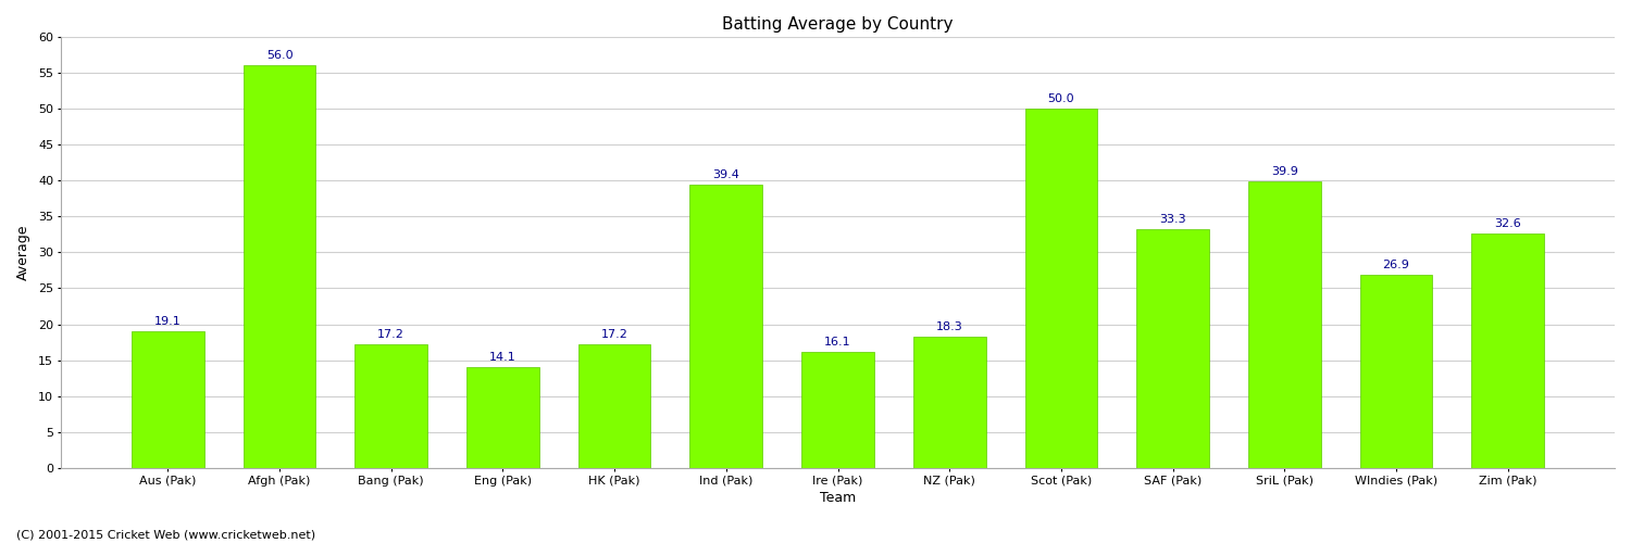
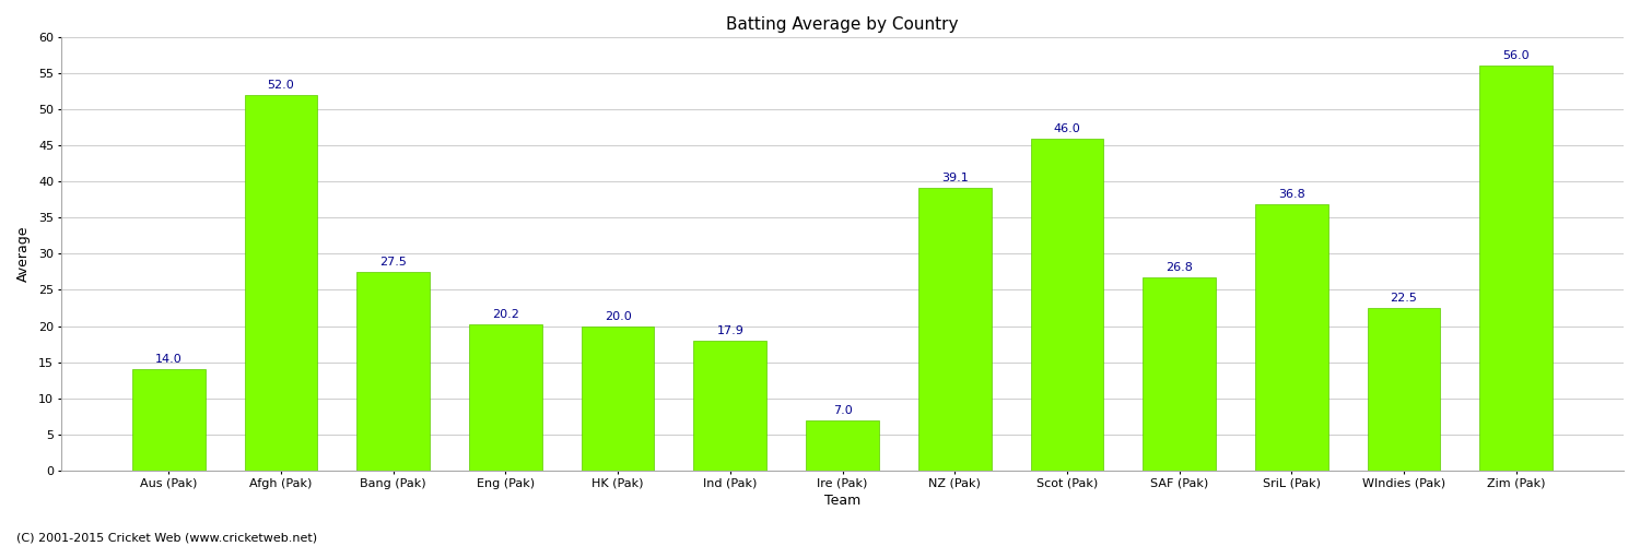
Aus (Pak): 19.1 -> 14.0
Afgh (Pak): 56.0 -> 52.0
Bang (Pak): 17.2 -> 27.5
Eng (Pak): 14.1 -> 20.2
HK (Pak): 17.2 -> 20.0
Ind (Pak): 39.4 -> 17.9
Ire (Pak): 16.1 -> 7.0
NZ (Pak): 18.3 -> 39.1
Scot (Pak): 50.0 -> 46.0
SAF (Pak): 33.3 -> 26.8
SriL (Pak): 39.9 -> 36.8
WIndies (Pak): 26.9 -> 22.5
Zim (Pak): 32.6 -> 56.0
